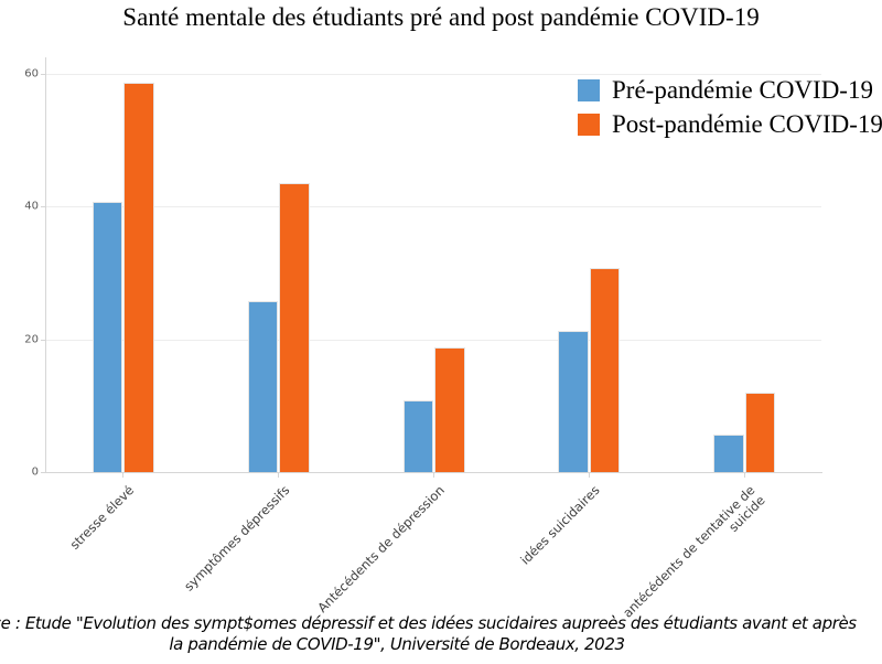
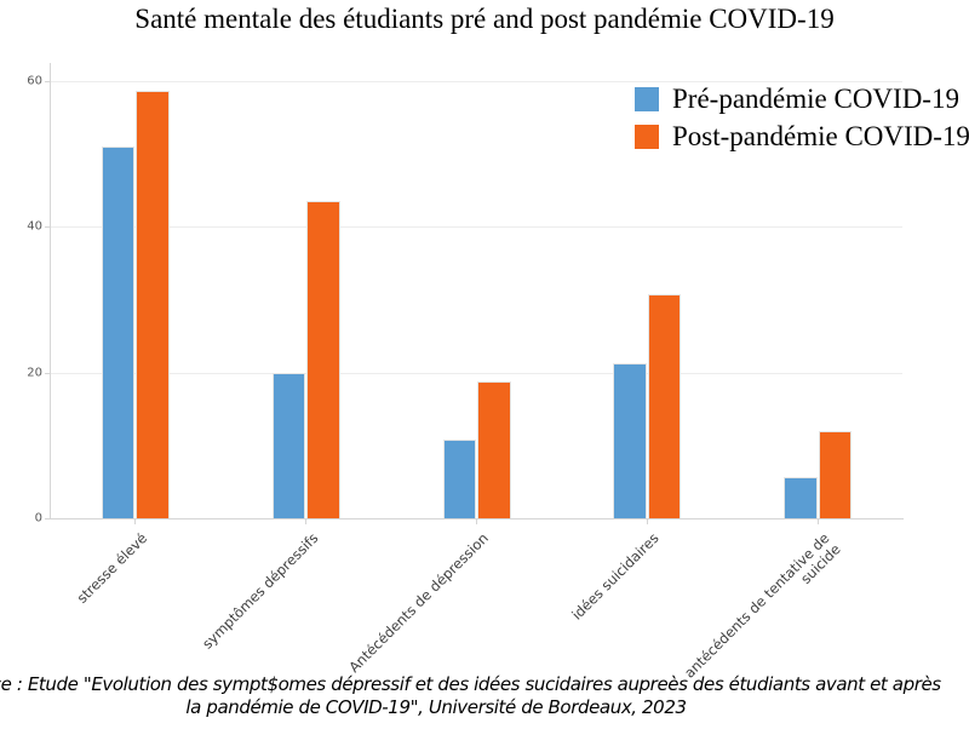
Pré-pandémie COVID-19/stresse élevé: 41 -> 51
Pré-pandémie COVID-19/symptômes dépressifs: 26 -> 20
